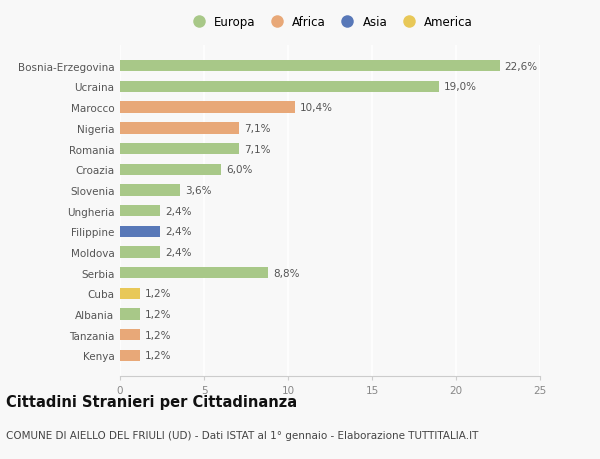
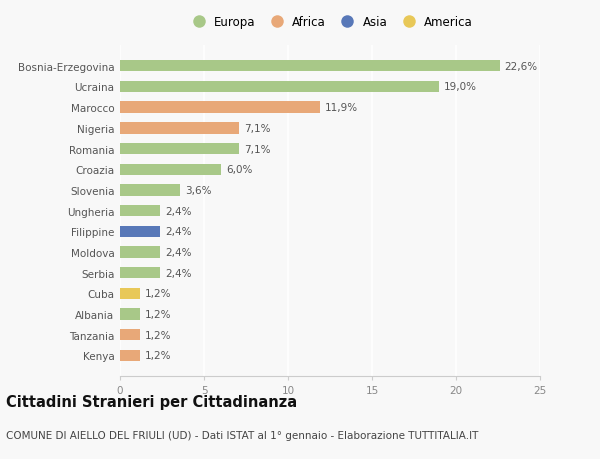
Marocco: 10,4% -> 11,9%
Serbia: 8,8% -> 2,4%
